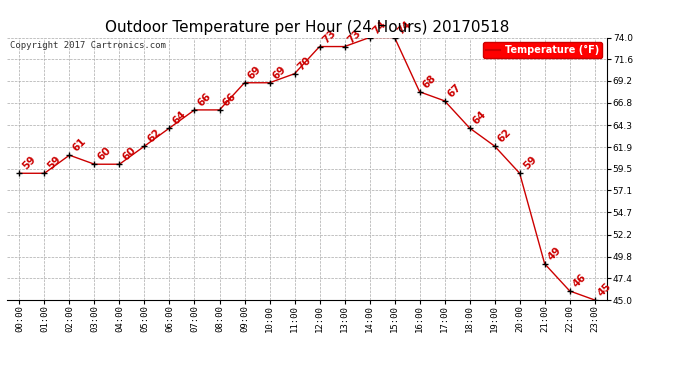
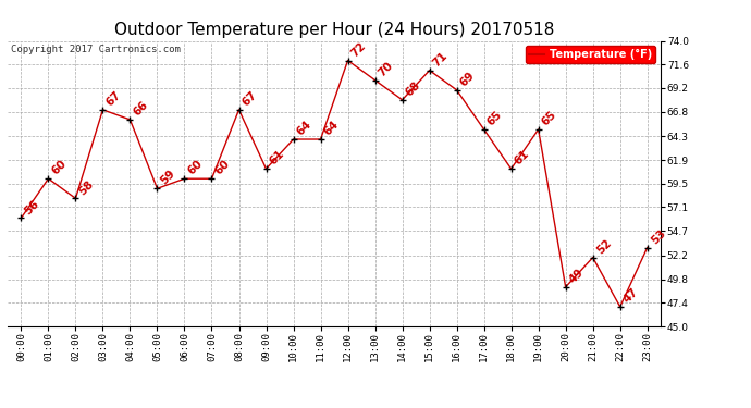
00:00: 59 -> 56
01:00: 59 -> 60
02:00: 61 -> 58
03:00: 60 -> 67
04:00: 60 -> 66
05:00: 62 -> 59
06:00: 64 -> 60
07:00: 66 -> 60
08:00: 66 -> 67
09:00: 69 -> 61
10:00: 69 -> 64
11:00: 70 -> 64
12:00: 73 -> 72
13:00: 73 -> 70
14:00: 74 -> 68
15:00: 74 -> 71
16:00: 68 -> 69
17:00: 67 -> 65
18:00: 64 -> 61
19:00: 62 -> 65
20:00: 59 -> 49
21:00: 49 -> 52
22:00: 46 -> 47
23:00: 45 -> 53
